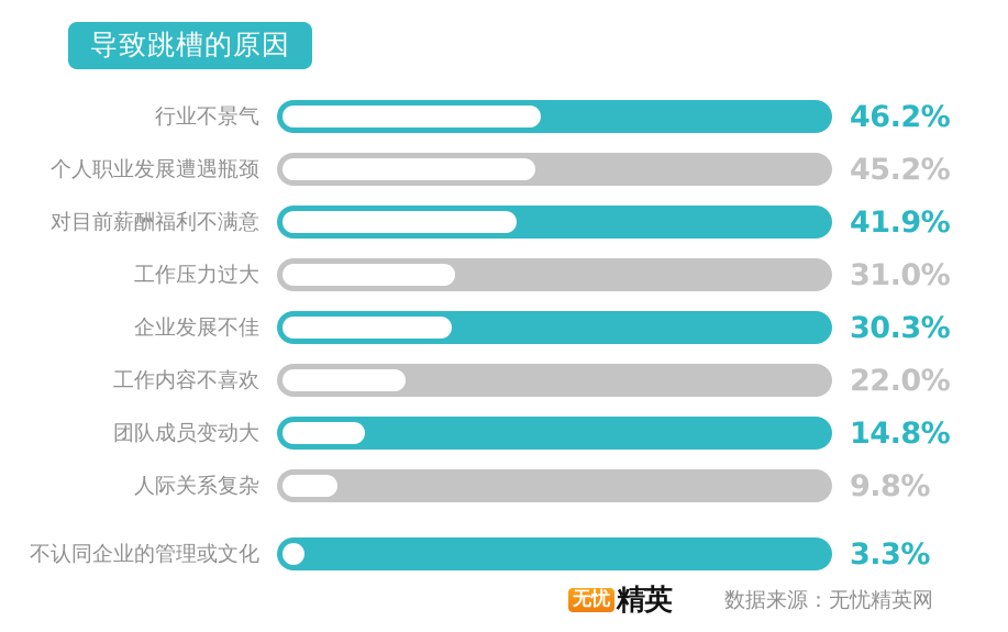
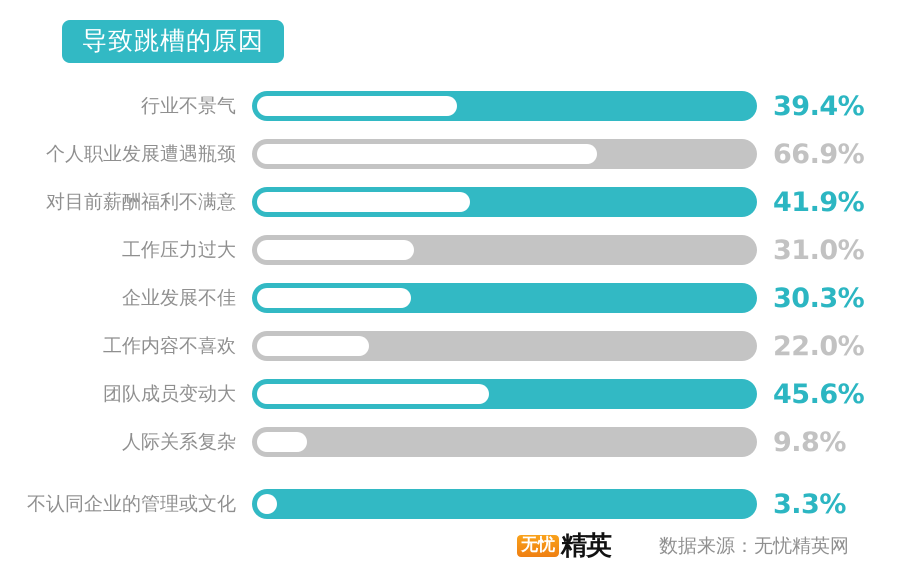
行业不景气: 46.2% -> 39.4%
个人职业发展遭遇瓶颈: 45.2% -> 66.9%
团队成员变动大: 14.8% -> 45.6%
